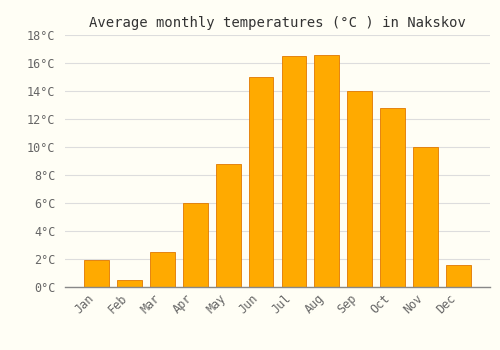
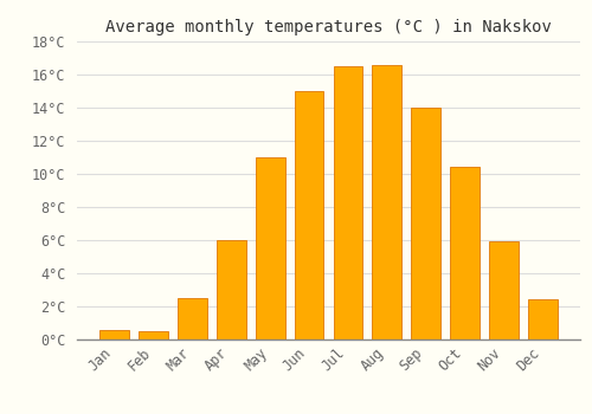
Jan: 1.9°C -> 0.6°C
May: 8.8°C -> 11.0°C
Oct: 12.8°C -> 10.4°C
Nov: 10.0°C -> 5.9°C
Dec: 1.6°C -> 2.4°C
